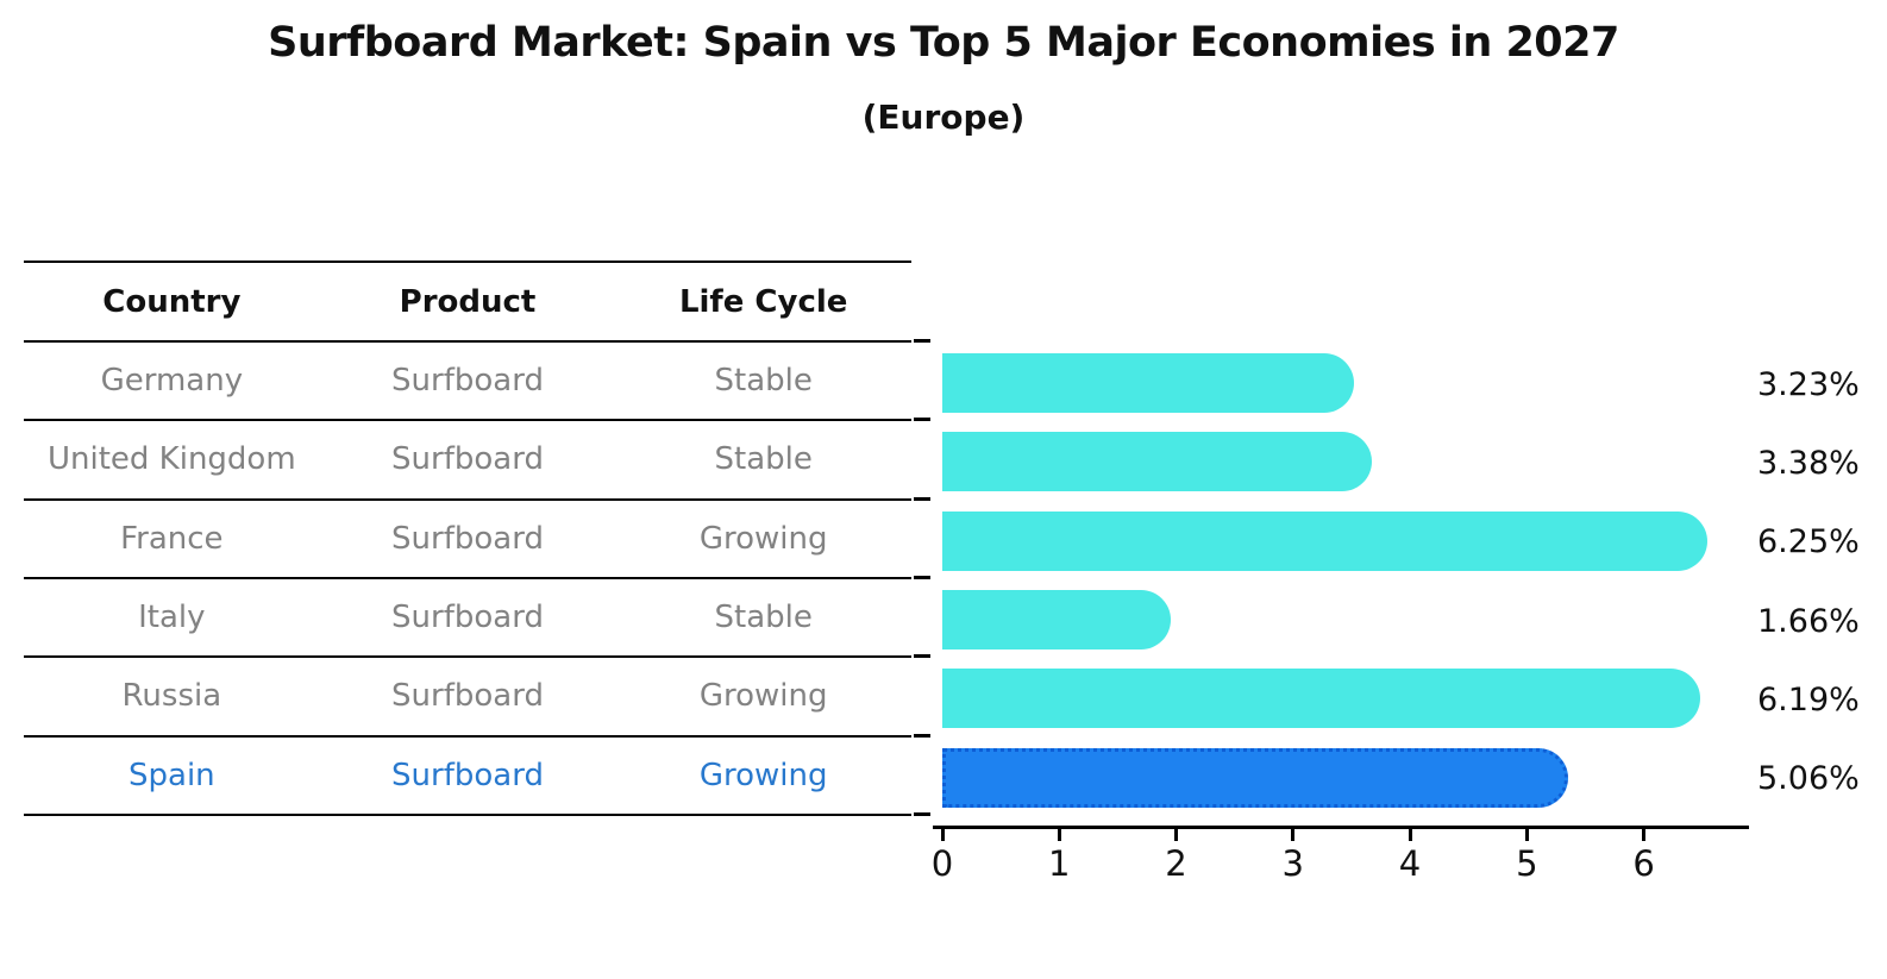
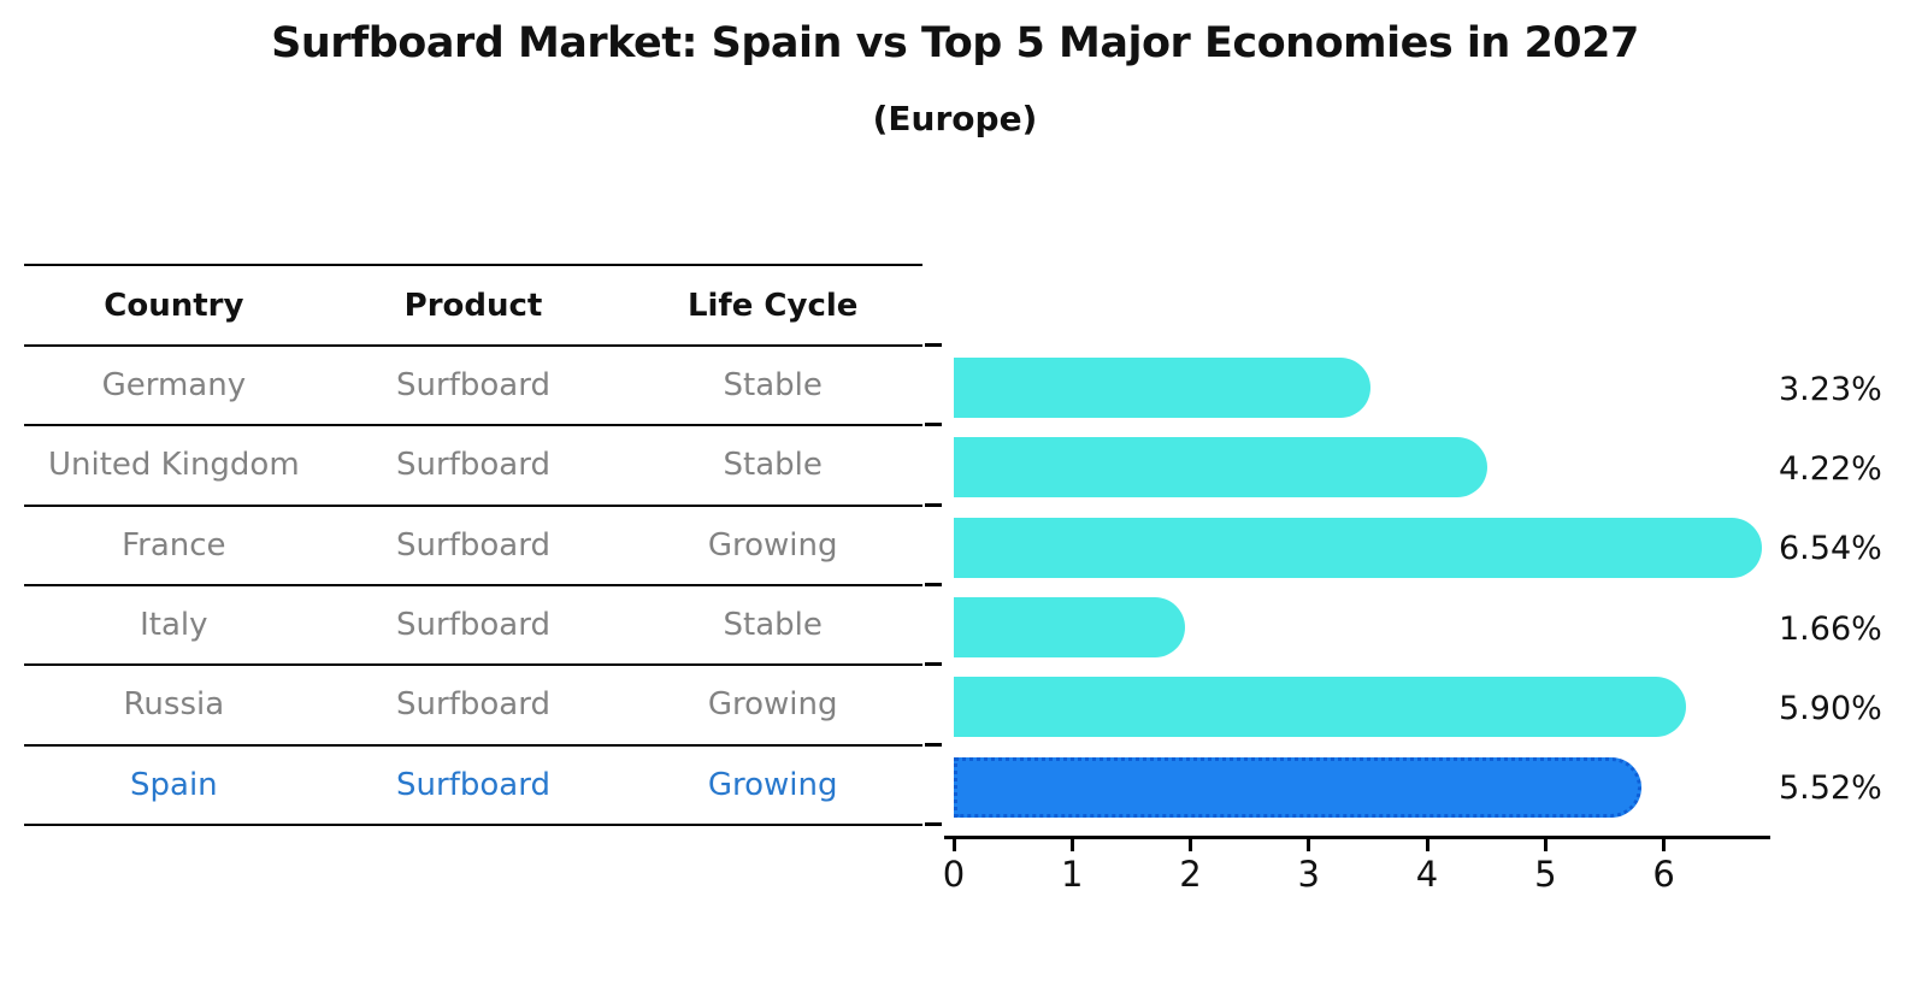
United Kingdom: 3.38% -> 4.22%
France: 6.25% -> 6.54%
Russia: 6.19% -> 5.90%
Spain: 5.06% -> 5.52%
